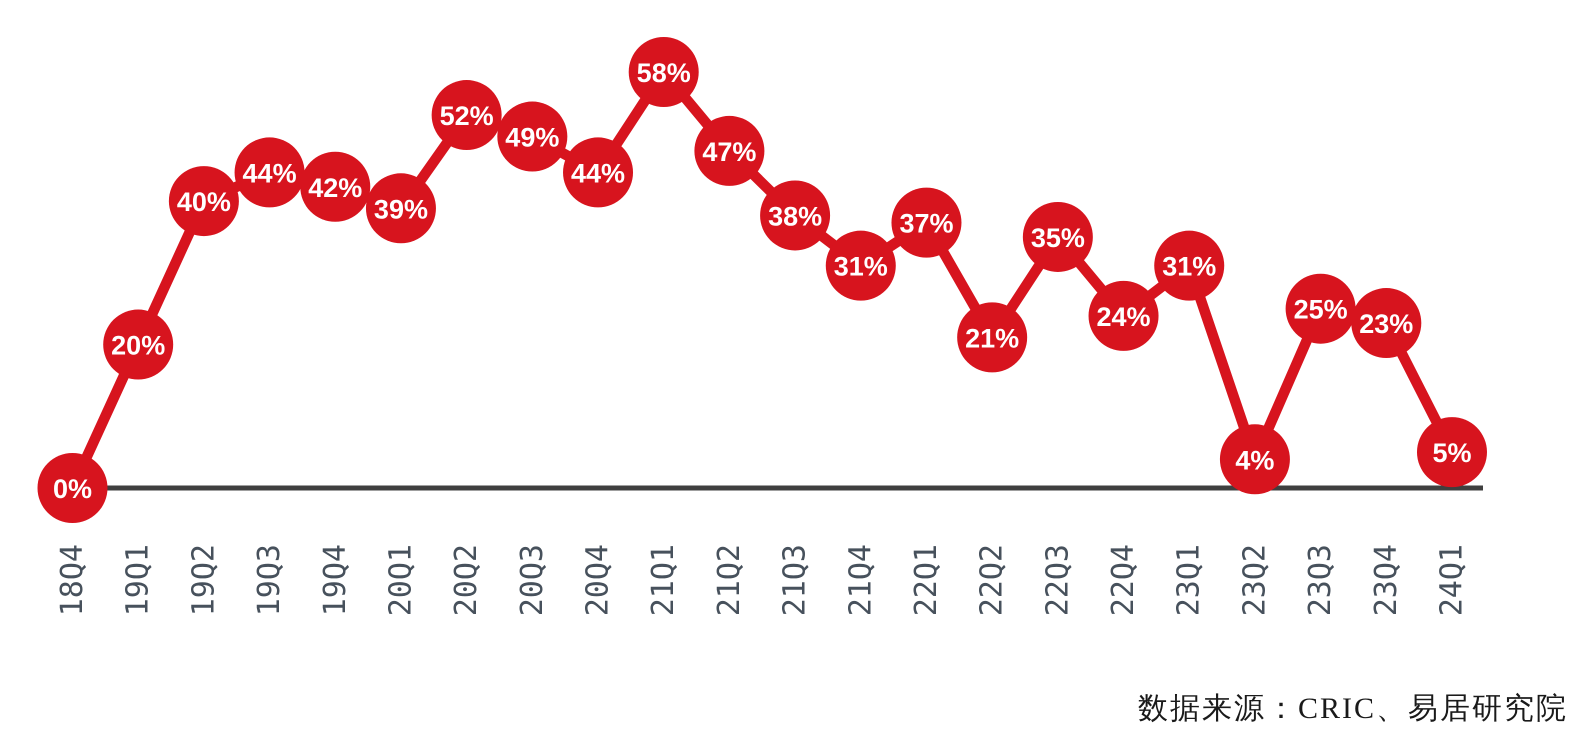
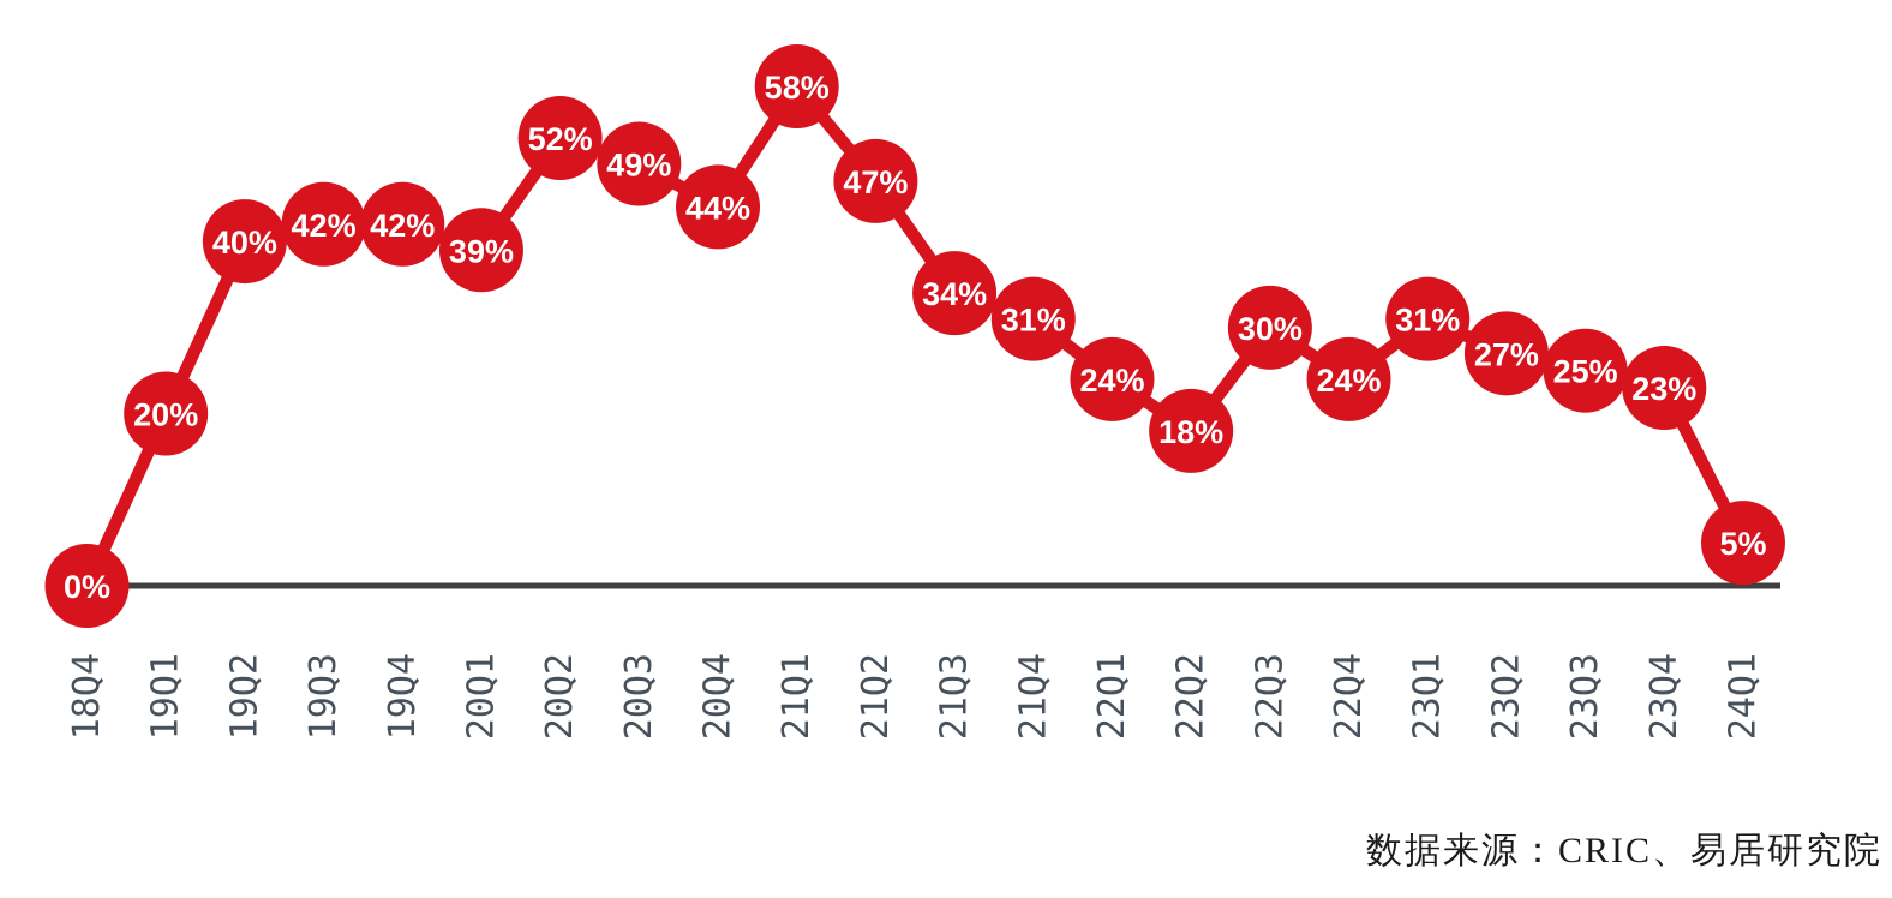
19Q3: 44% -> 42%
21Q3: 38% -> 34%
22Q1: 37% -> 24%
22Q2: 21% -> 18%
22Q3: 35% -> 30%
23Q2: 4% -> 27%
